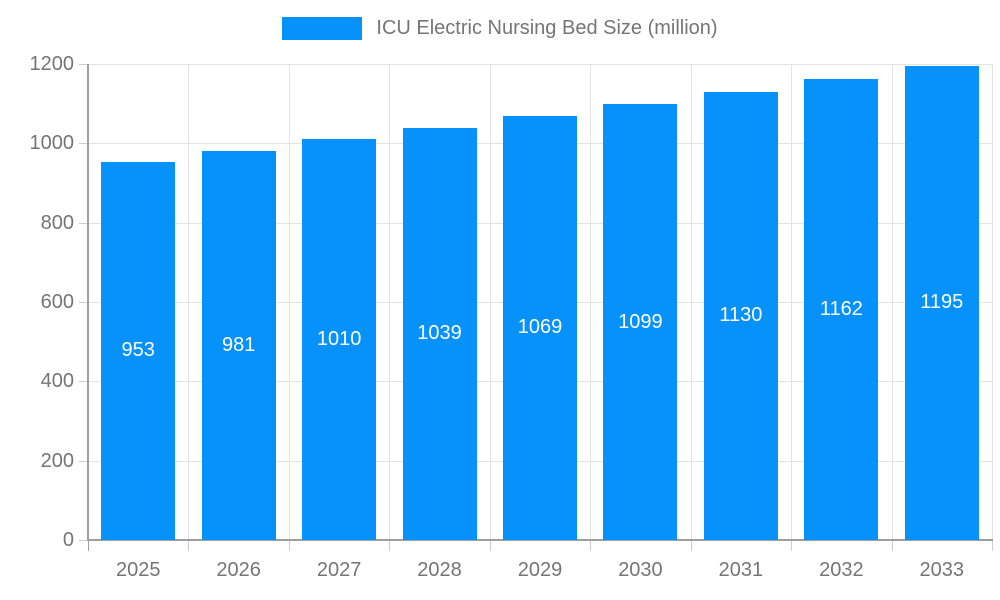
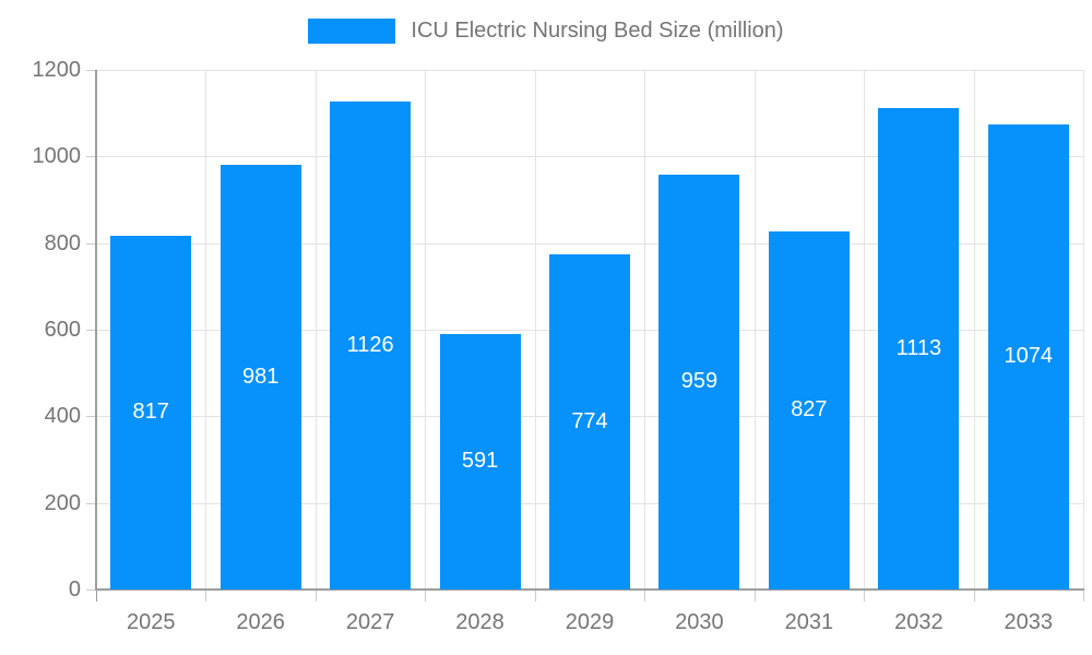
2025: 953 -> 817
2027: 1010 -> 1126
2028: 1039 -> 591
2029: 1069 -> 774
2030: 1099 -> 959
2031: 1130 -> 827
2032: 1162 -> 1113
2033: 1195 -> 1074
